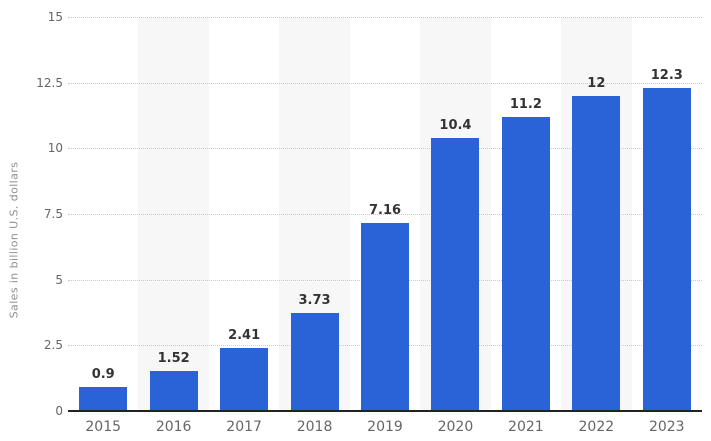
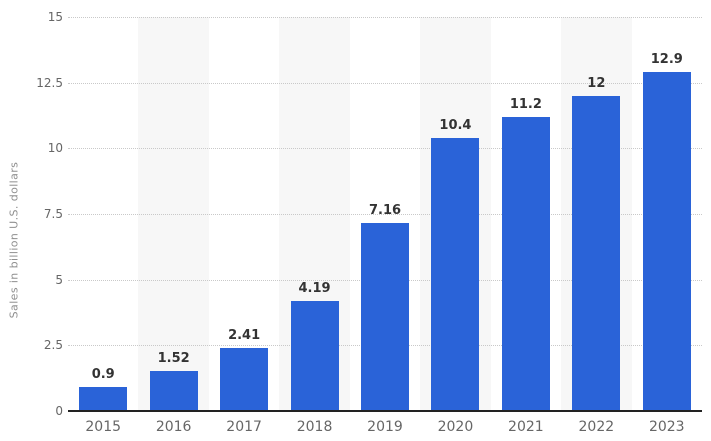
2018: 3.73 -> 4.19
2023: 12.3 -> 12.9
